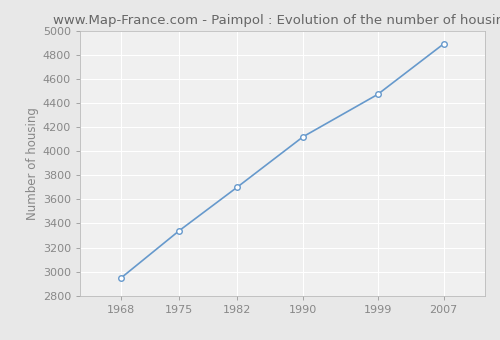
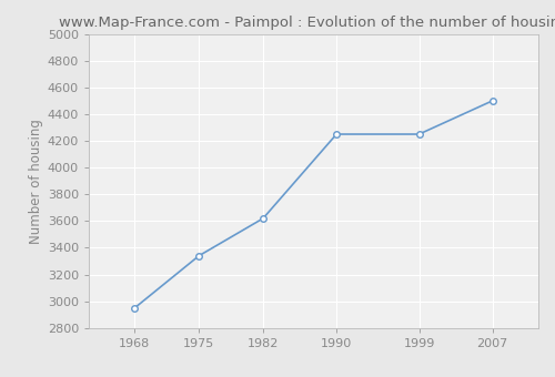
1982: 3700 -> 3620
1990: 4120 -> 4250
1999: 4470 -> 4250
2007: 4890 -> 4500
